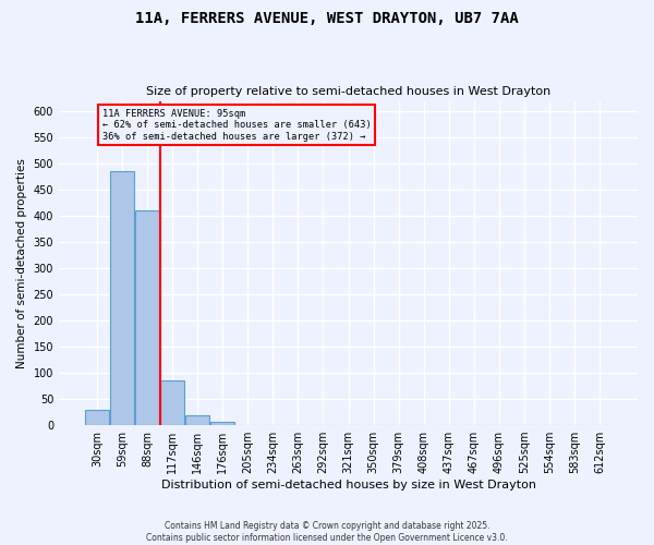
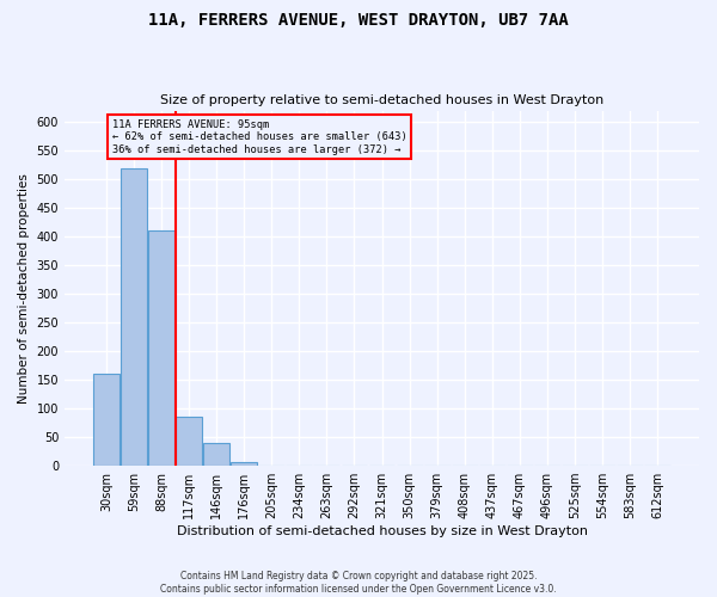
30sqm: 30 -> 160
59sqm: 485 -> 520
146sqm: 18 -> 40
